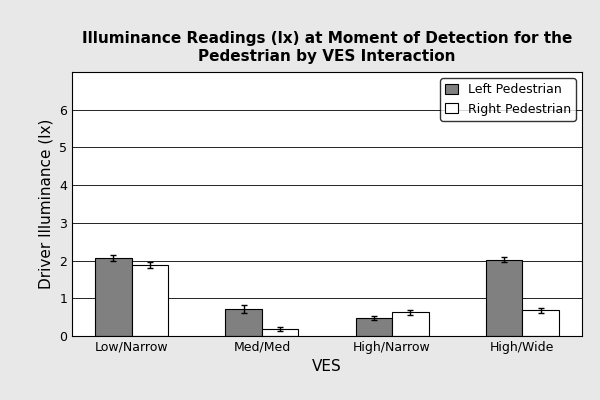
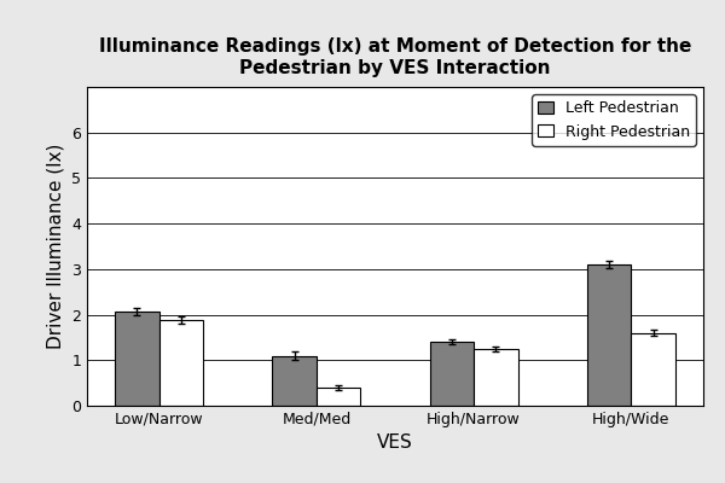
Left Pedestrian/Med/Med: 0.72 -> 1.10
Right Pedestrian/Med/Med: 0.18 -> 0.40
Left Pedestrian/High/Narrow: 0.48 -> 1.40
Right Pedestrian/High/Narrow: 0.63 -> 1.25
Left Pedestrian/High/Wide: 2.02 -> 3.10
Right Pedestrian/High/Wide: 0.68 -> 1.60
